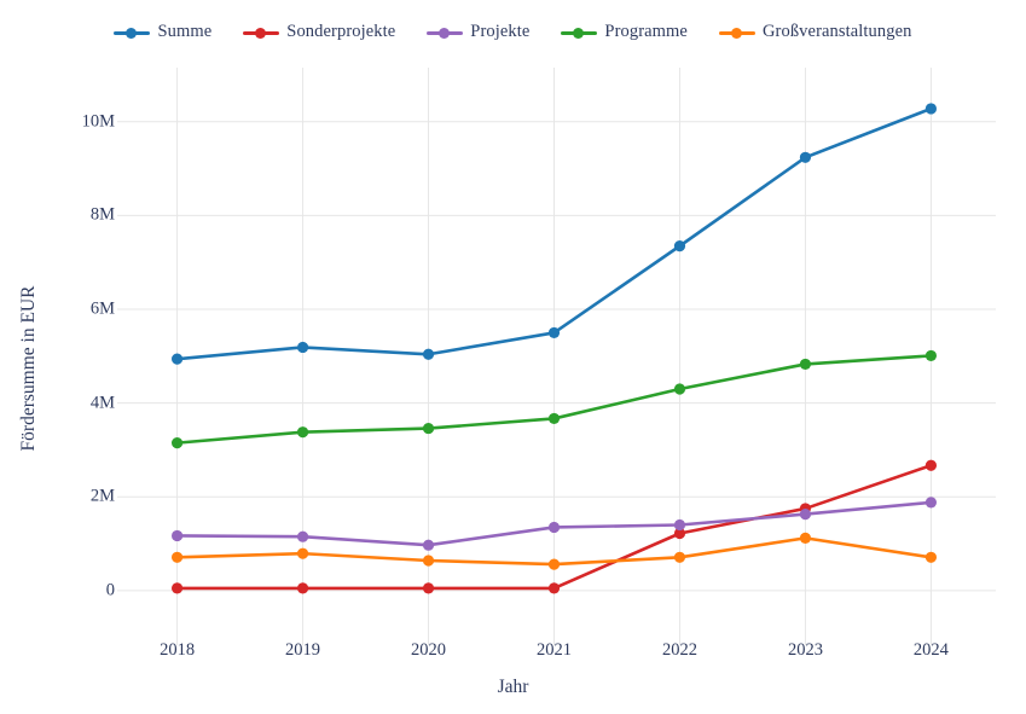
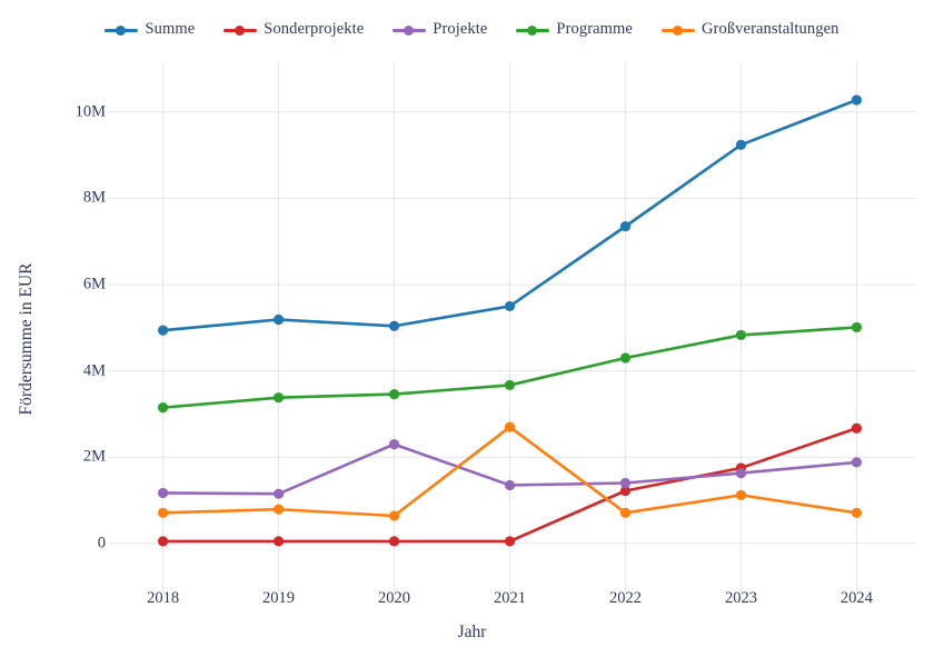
Projekte/2020: 1.0M -> 2.3M
Großveranstaltungen/2021: 0.6M -> 2.7M
